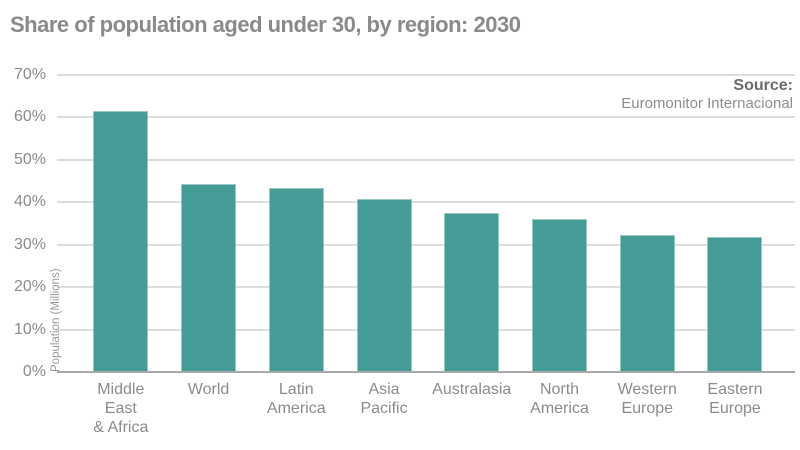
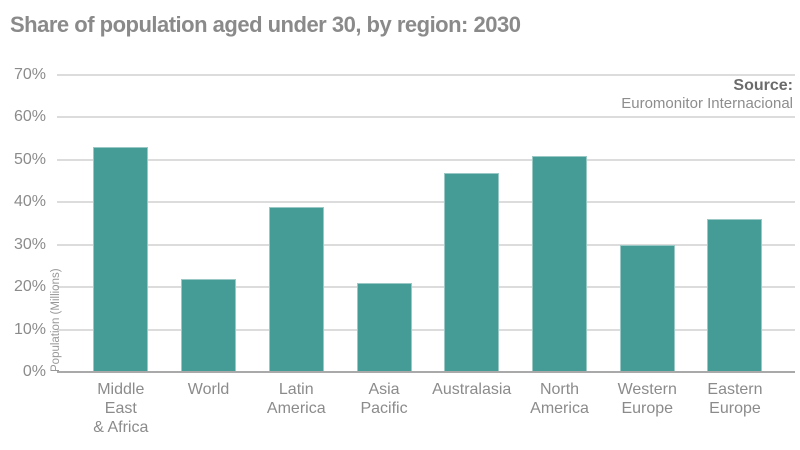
Middle East & Africa: 61% -> 53%
World: 44% -> 22%
Latin America: 43% -> 39%
Asia Pacific: 41% -> 21%
Australasia: 38% -> 47%
North America: 36% -> 51%
Western Europe: 32% -> 30%
Eastern Europe: 32% -> 36%
